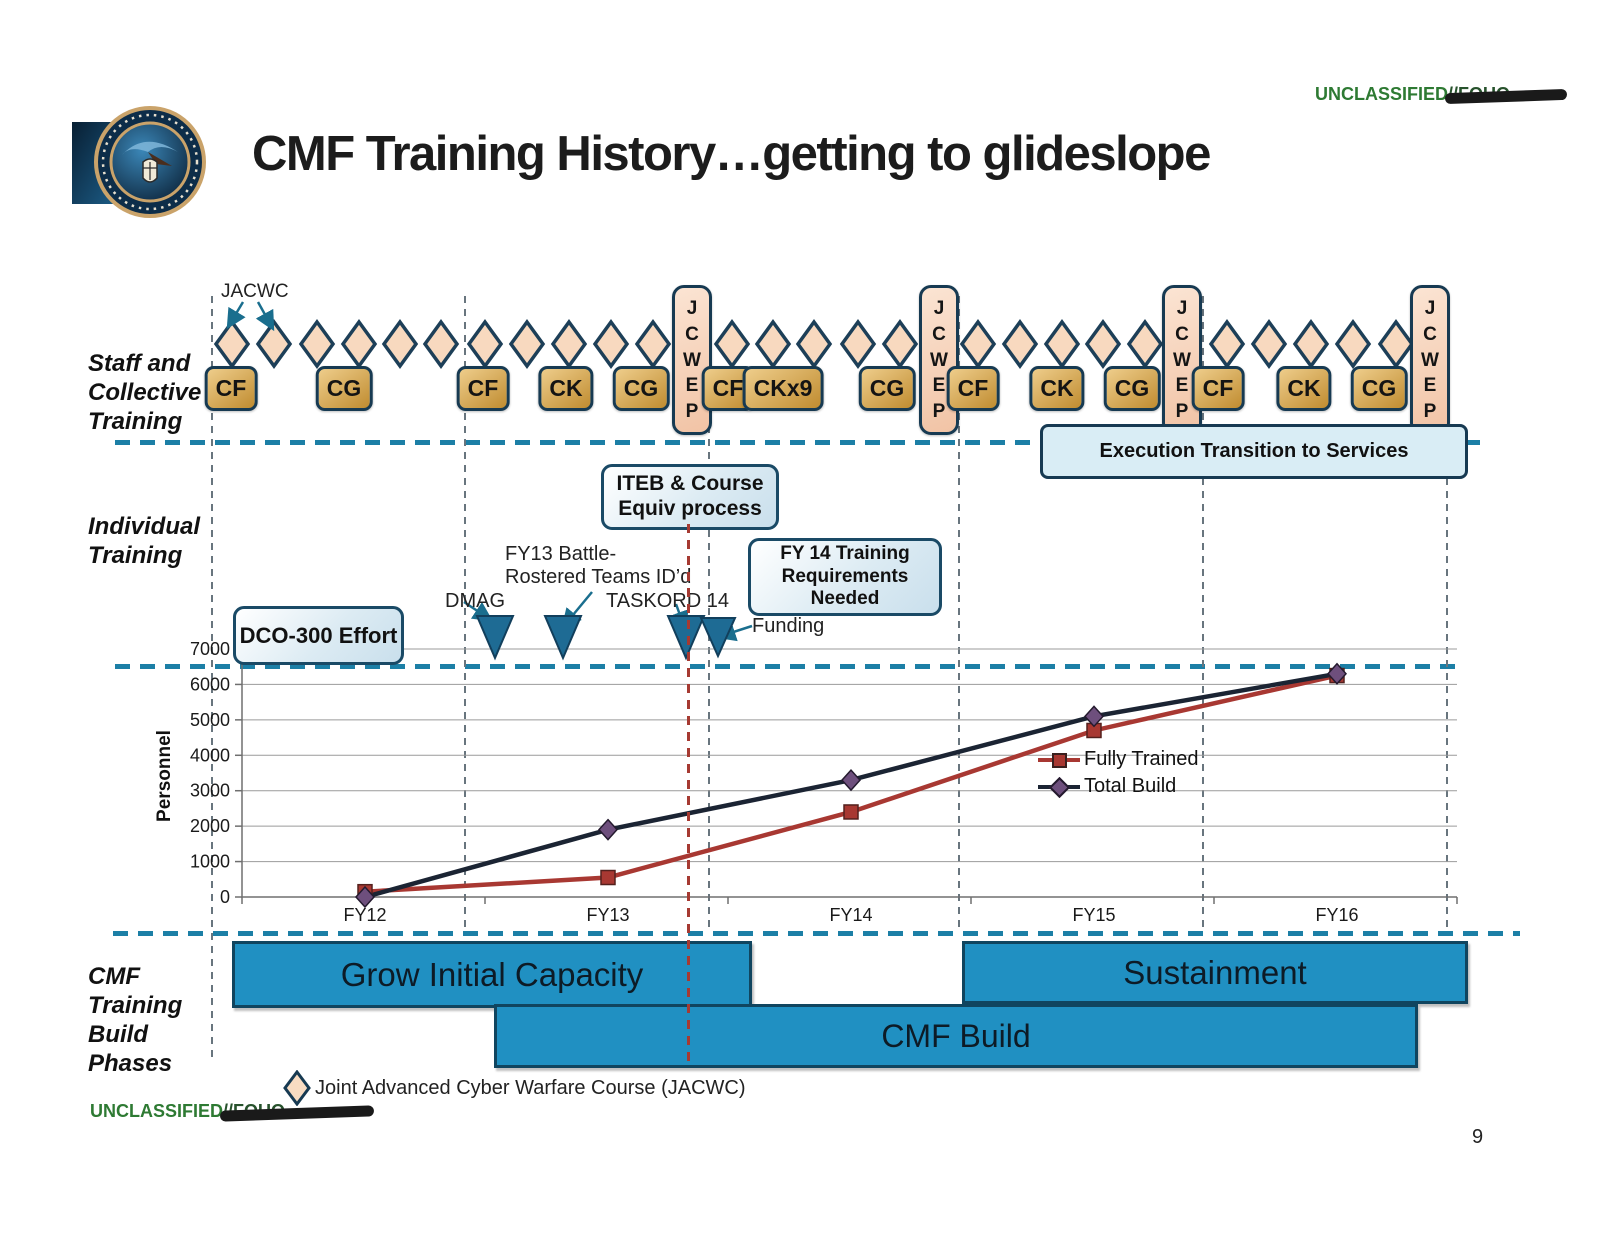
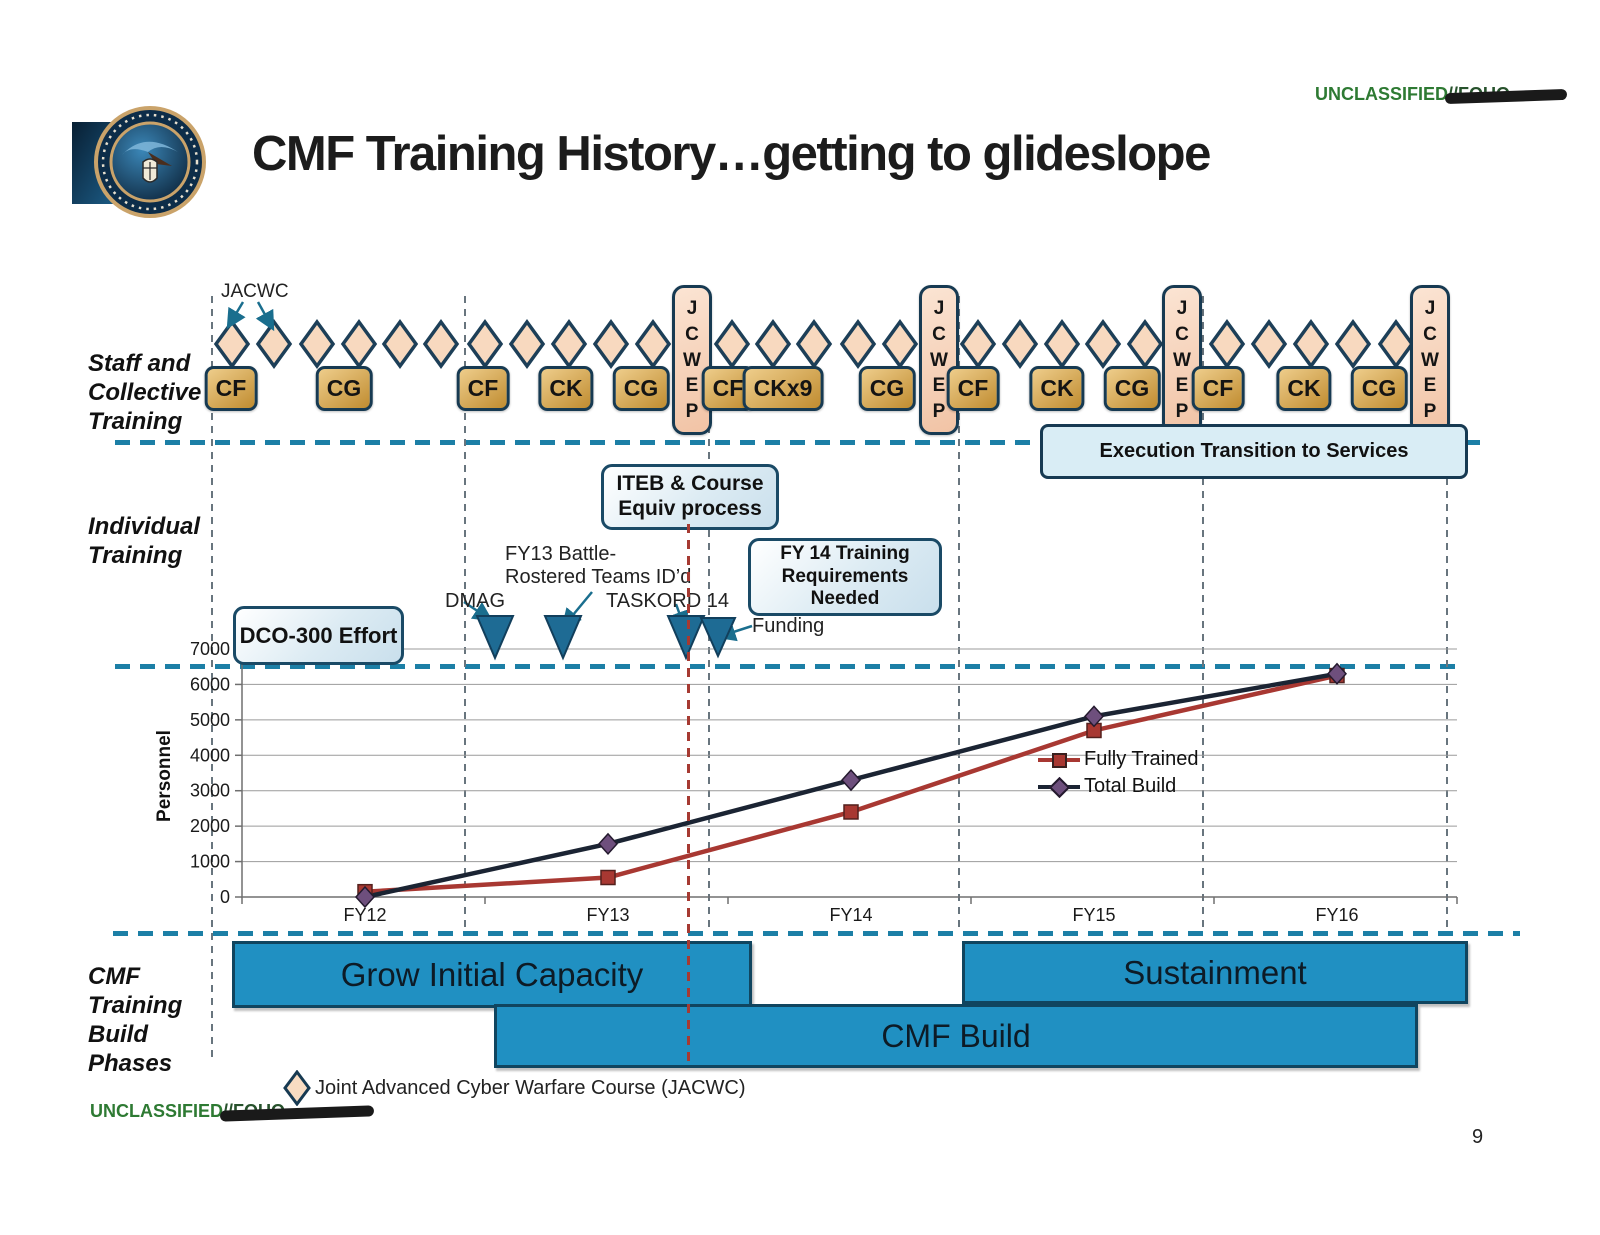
Total Build/FY13: 1900 -> 1500
